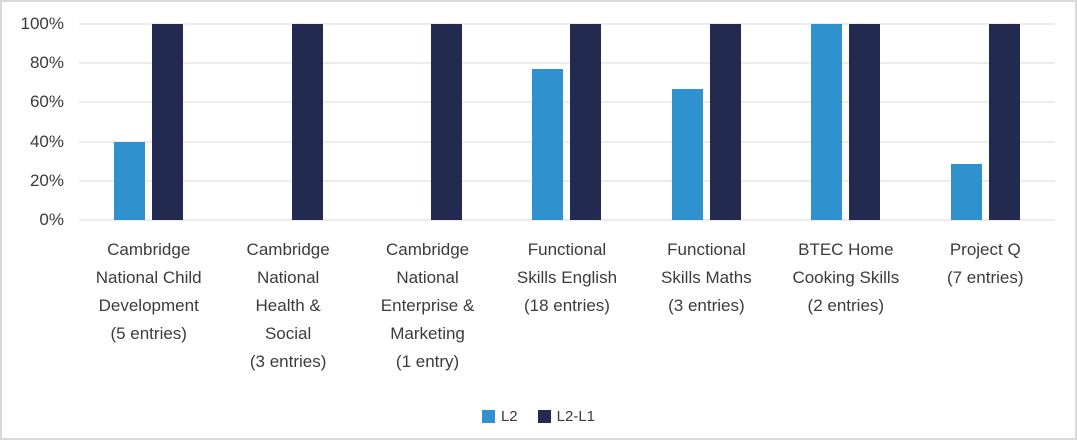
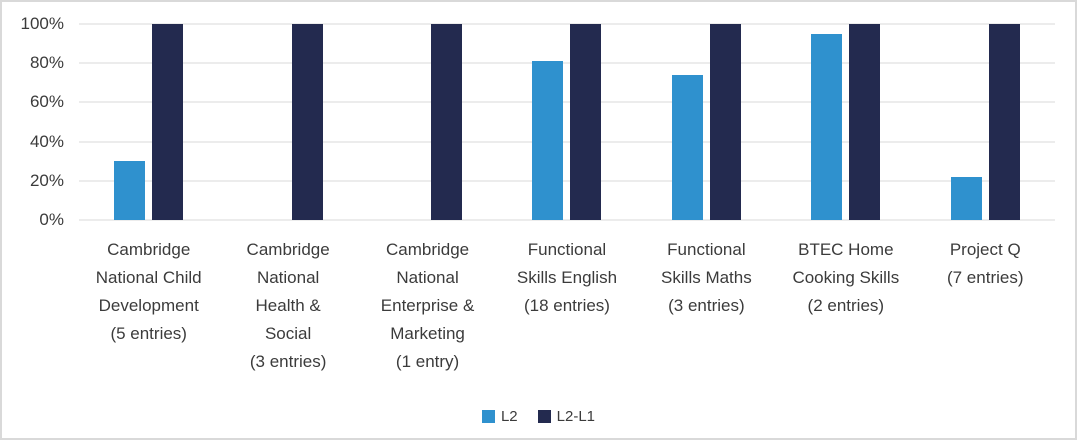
L2/Cambridge National Child Development (5 entries): 40% -> 30%
L2/Functional Skills English (18 entries): 77% -> 81%
L2/Functional Skills Maths (3 entries): 67% -> 74%
L2/BTEC Home Cooking Skills (2 entries): 100% -> 95%
L2/Project Q (7 entries): 29% -> 22%
